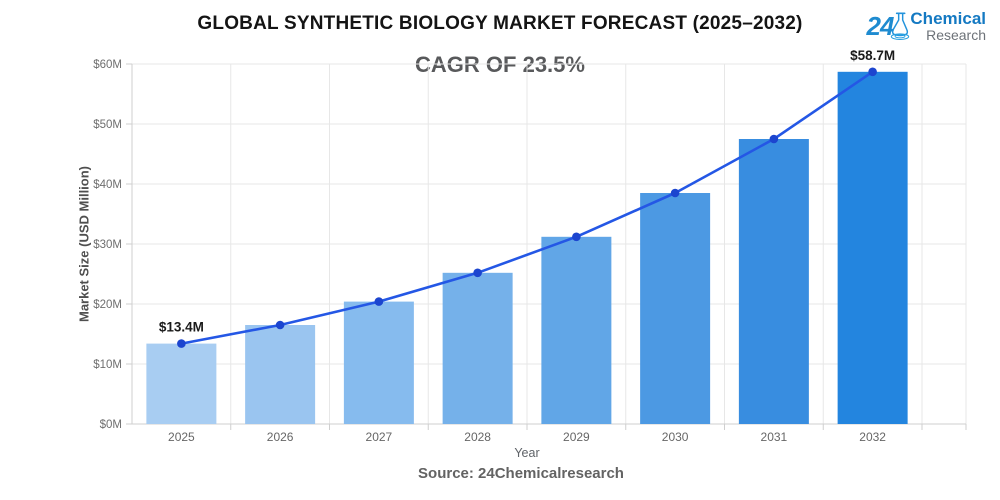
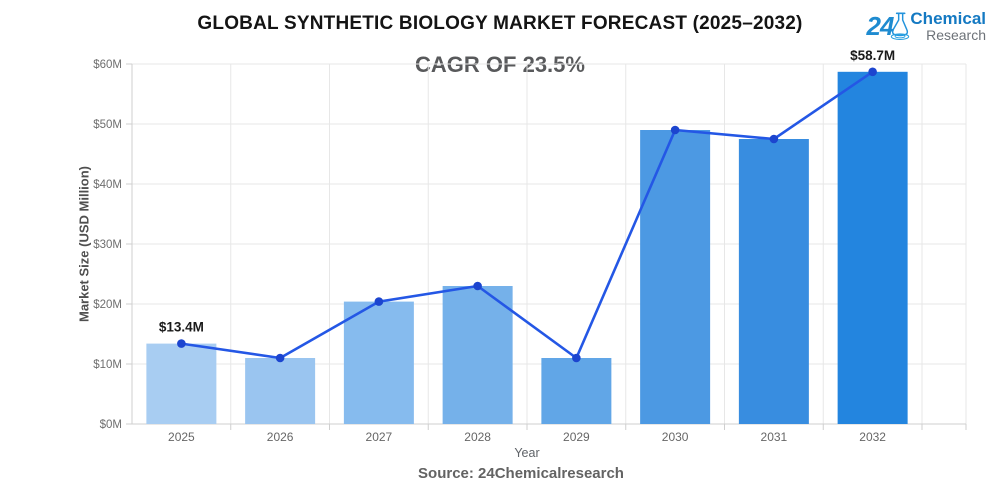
2026: $16M -> $11M
2028: $25M -> $23M
2029: $31M -> $11M
2030: $38M -> $49M
